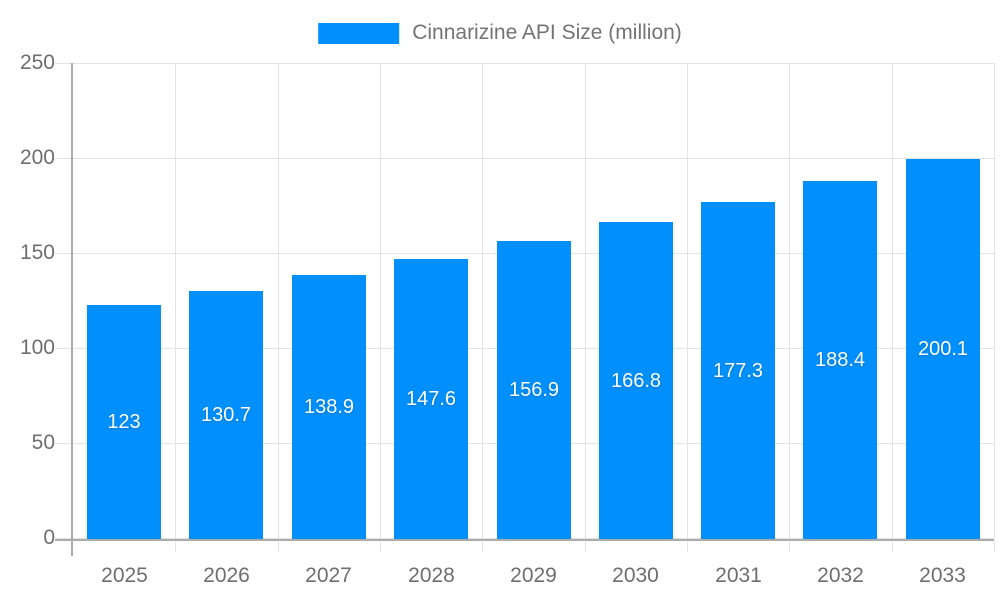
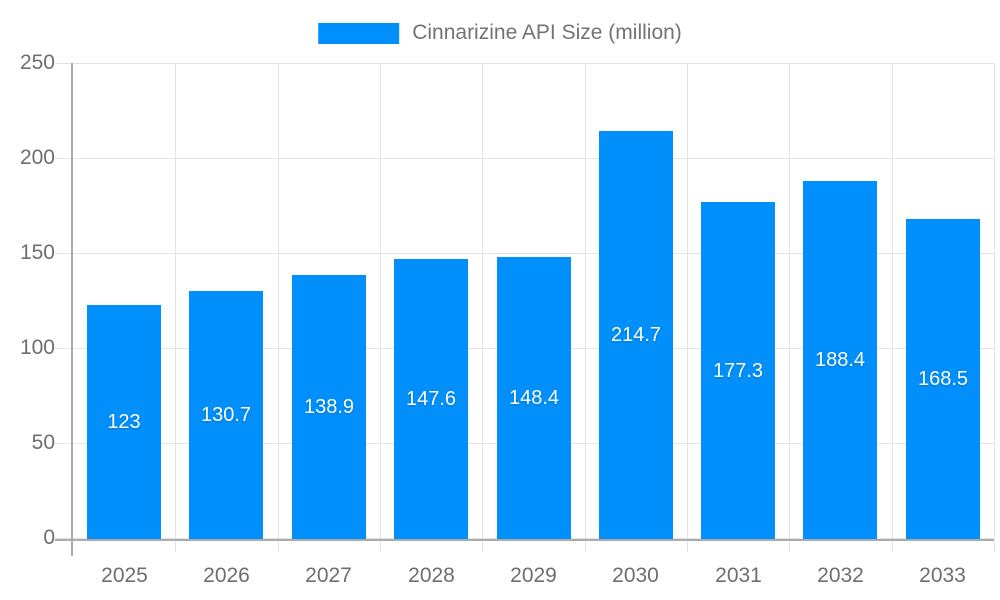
2029: 156.9 -> 148.4
2030: 166.8 -> 214.7
2033: 200.1 -> 168.5
